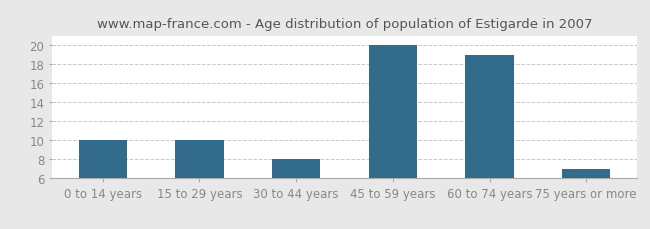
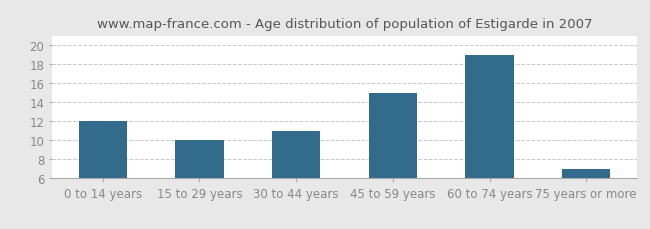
0 to 14 years: 10 -> 12
30 to 44 years: 8 -> 11
45 to 59 years: 20 -> 15
